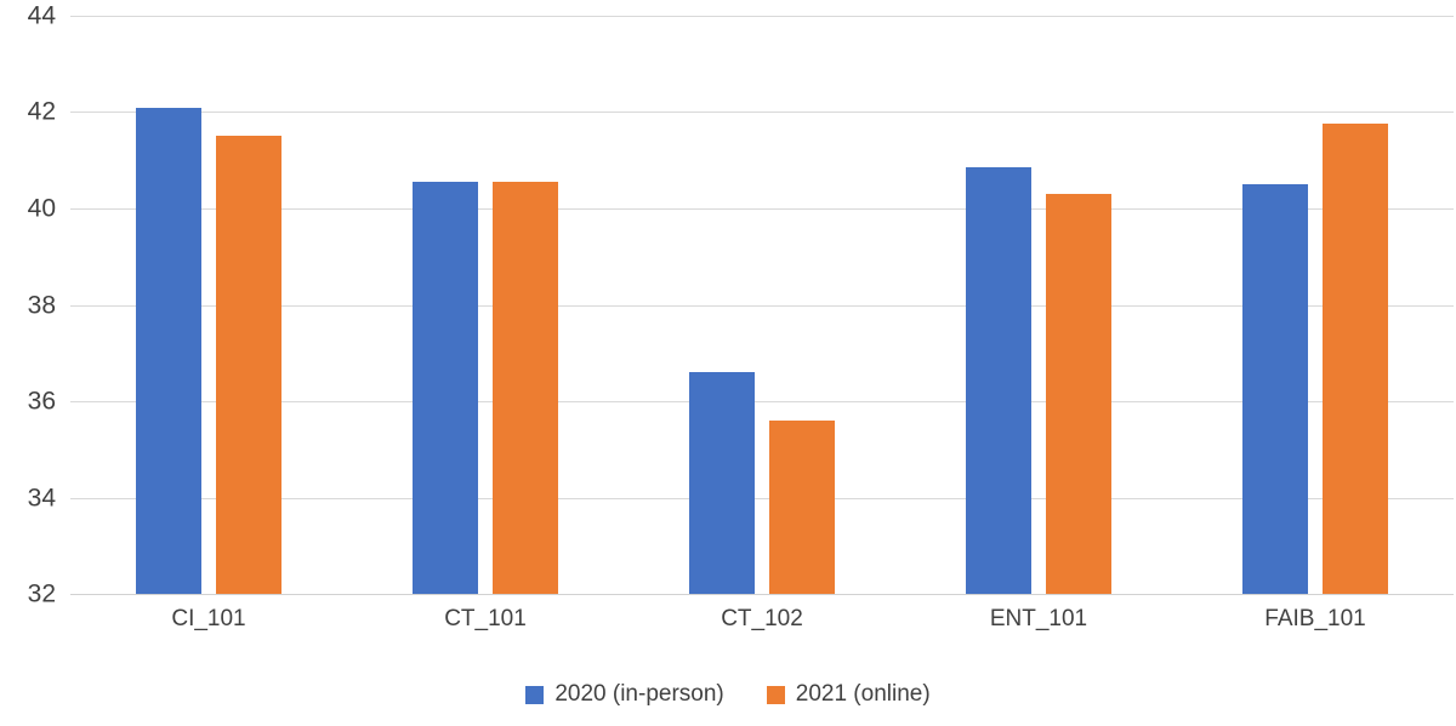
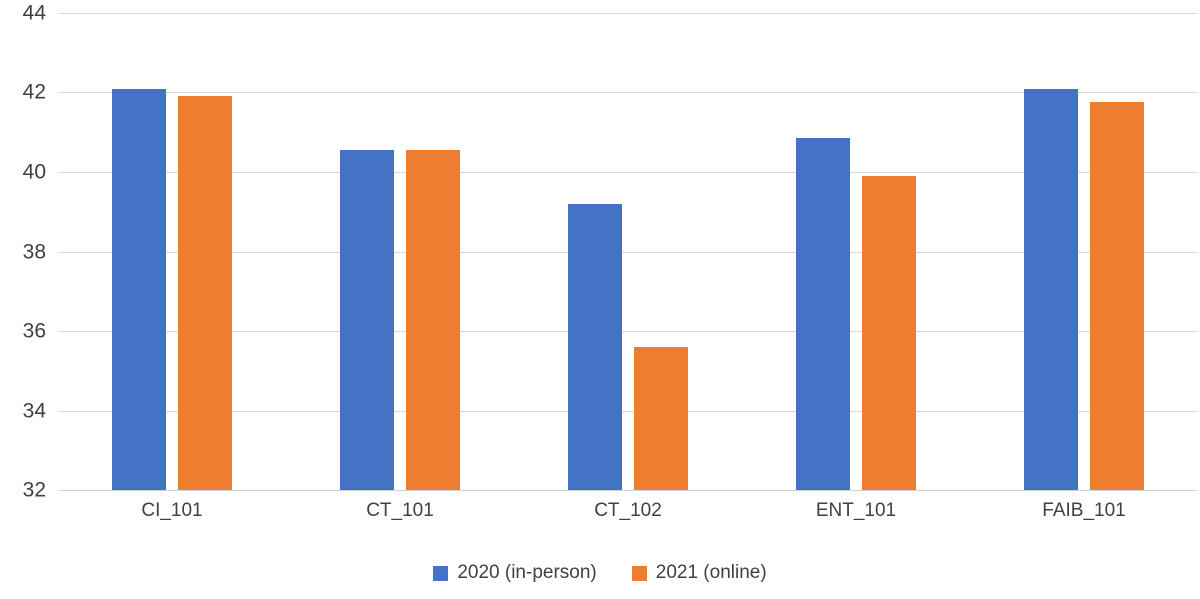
2021 (online)/CI_101: 41.5 -> 41.9
2020 (in-person)/CT_102: 36.6 -> 39.2
2021 (online)/ENT_101: 40.3 -> 39.9
2020 (in-person)/FAIB_101: 40.5 -> 42.1
